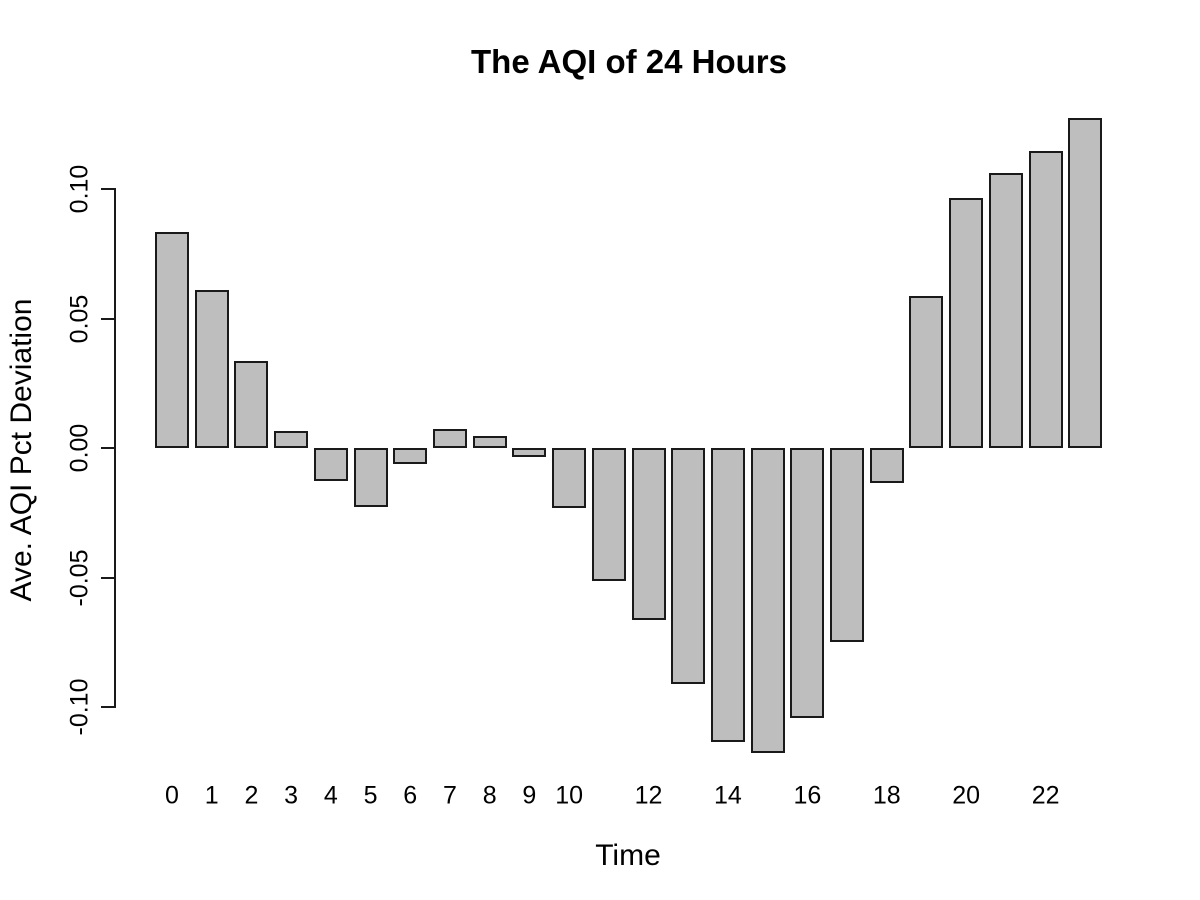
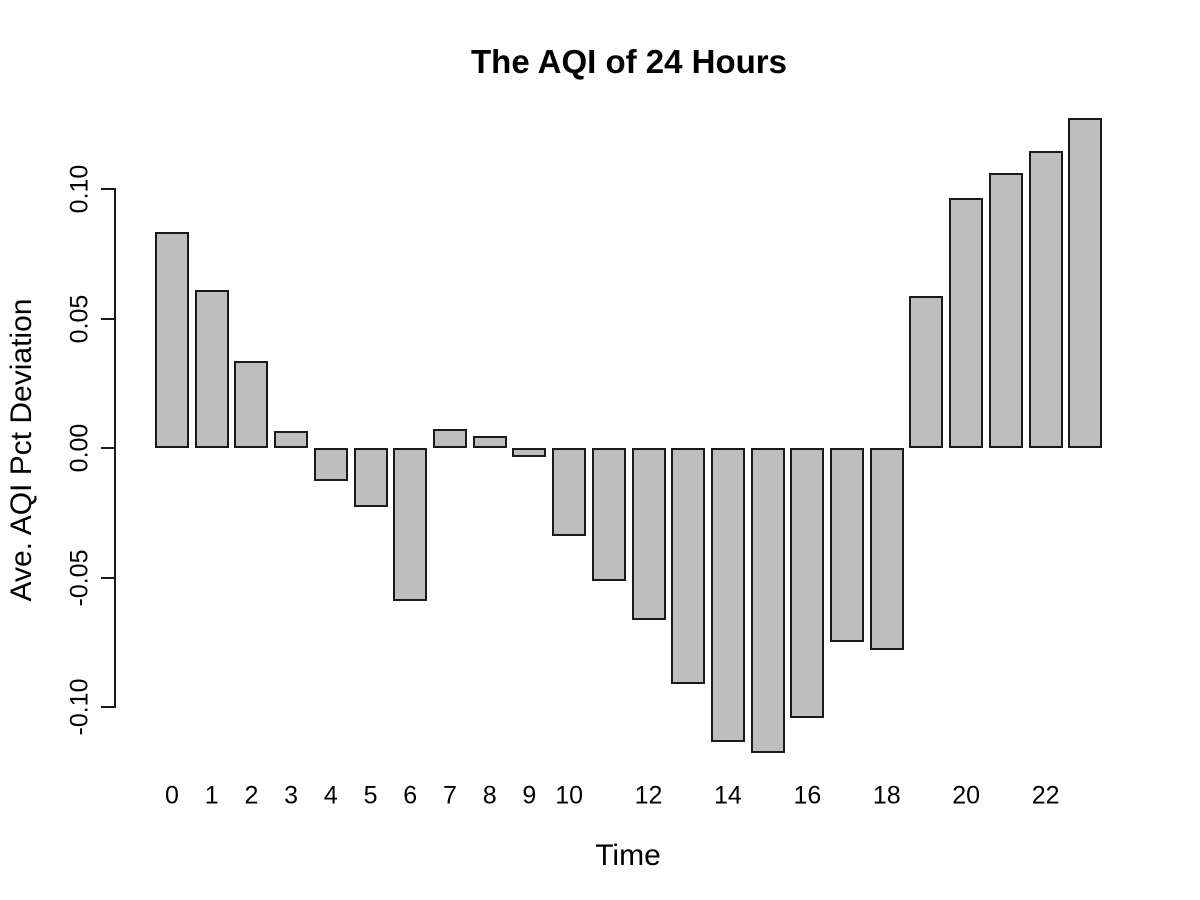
6: -0.006 -> -0.059
10: -0.023 -> -0.034
18: -0.014 -> -0.078
